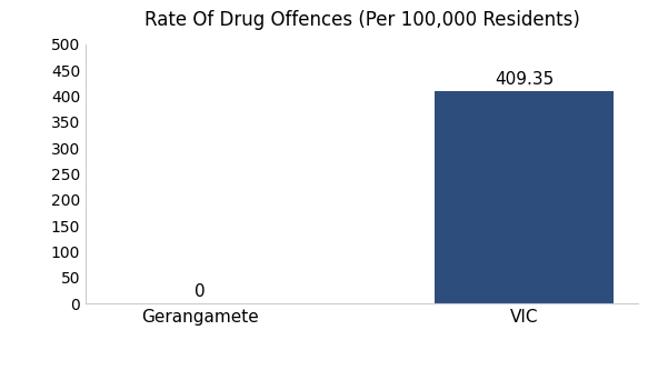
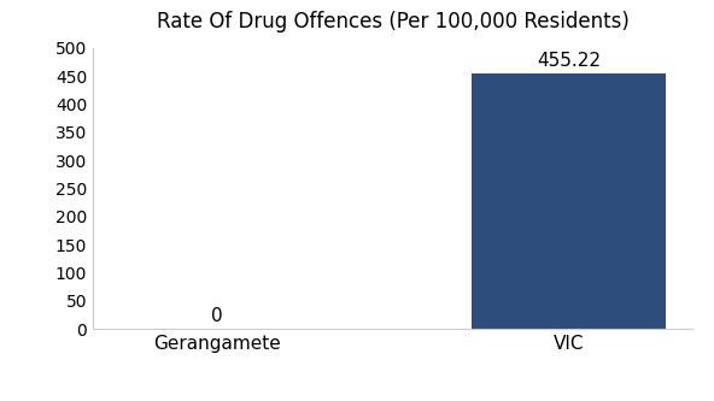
VIC: 409.35 -> 455.22
